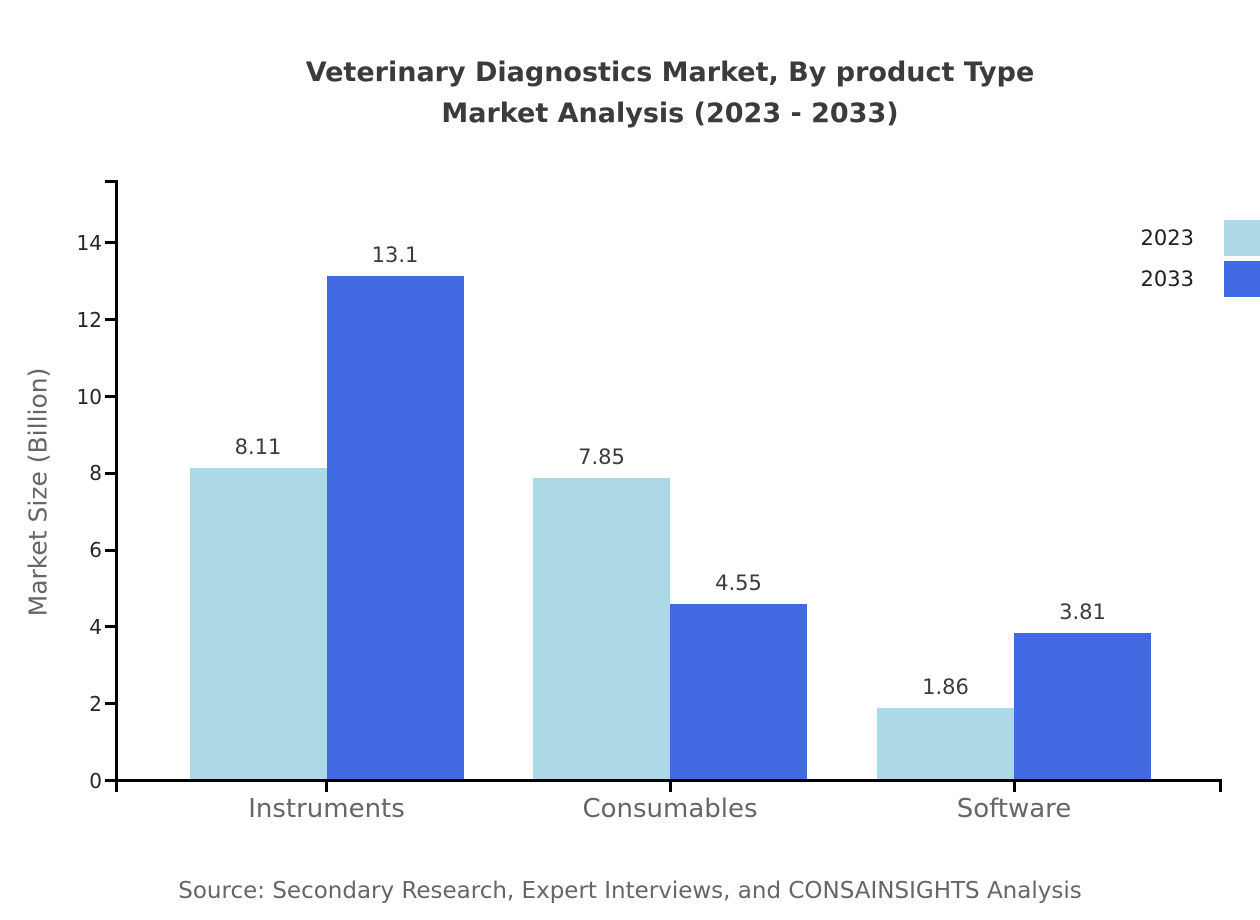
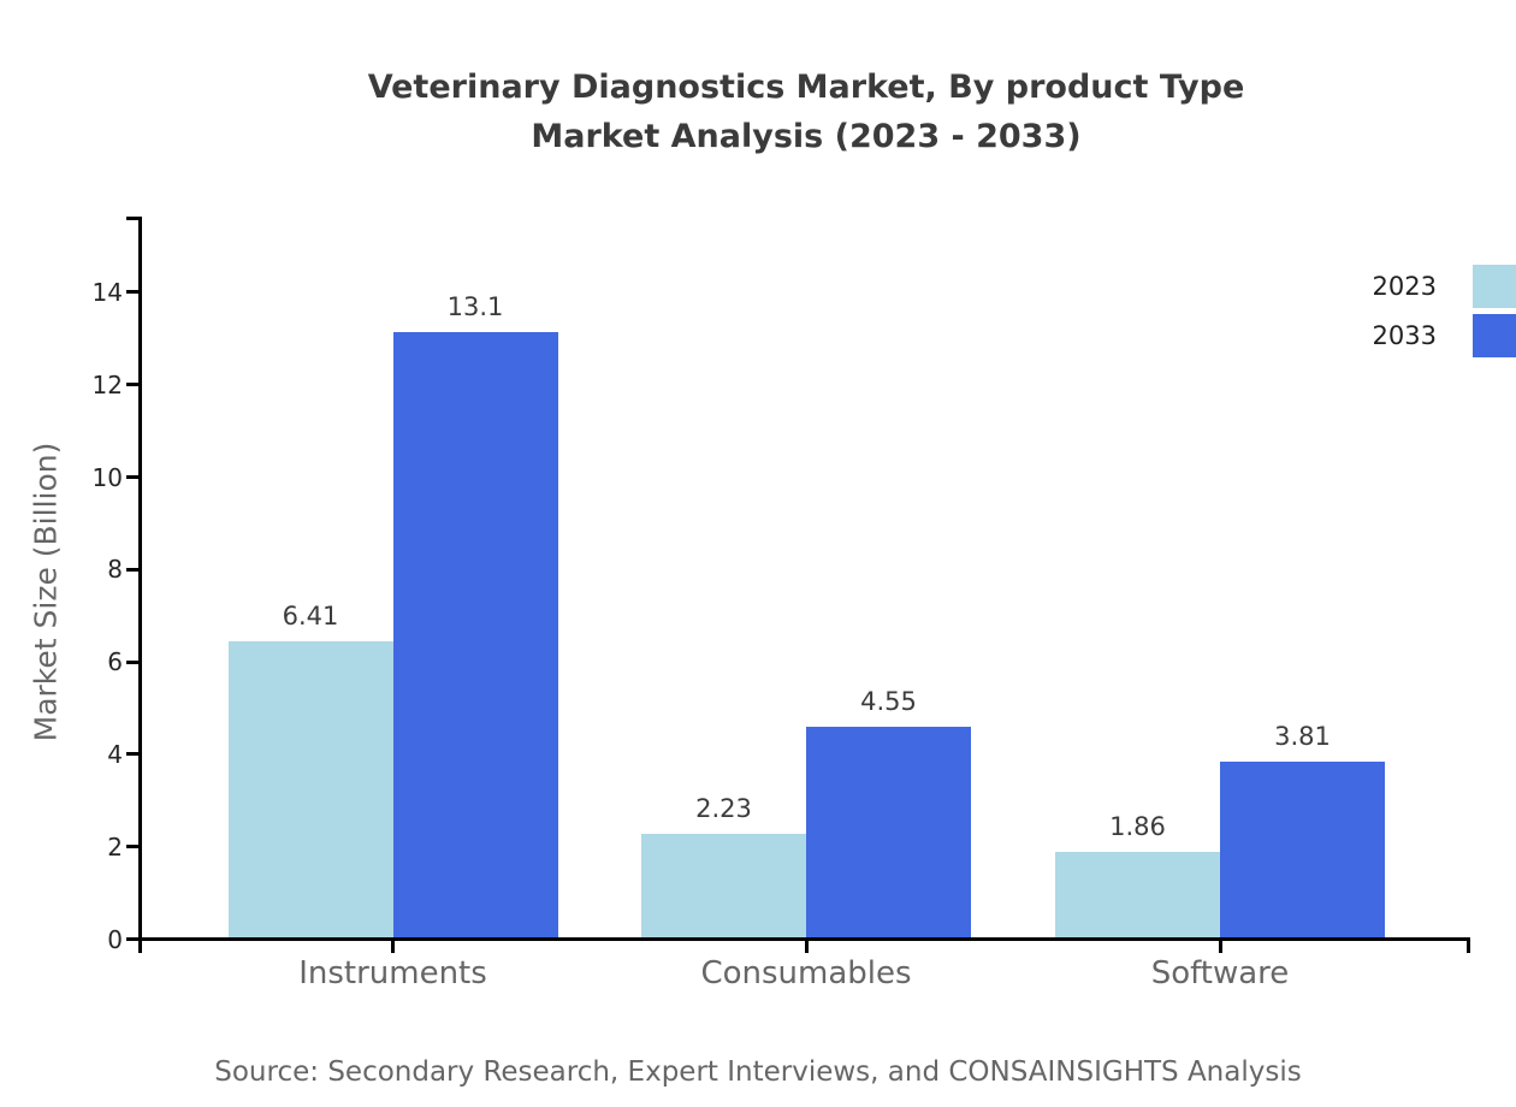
2023/Instruments: 8.11 -> 6.41
2023/Consumables: 7.85 -> 2.23
